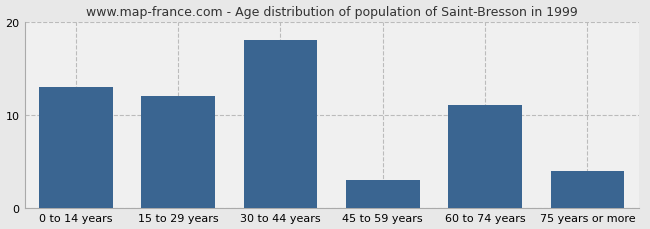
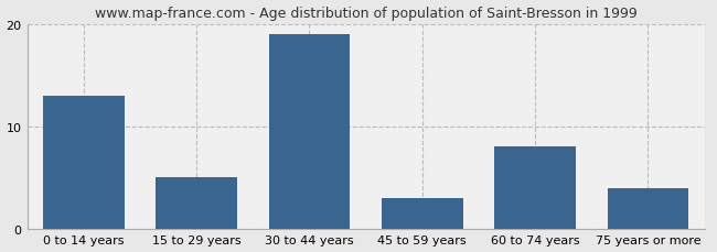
15 to 29 years: 12 -> 5
30 to 44 years: 18 -> 19
60 to 74 years: 11 -> 8
